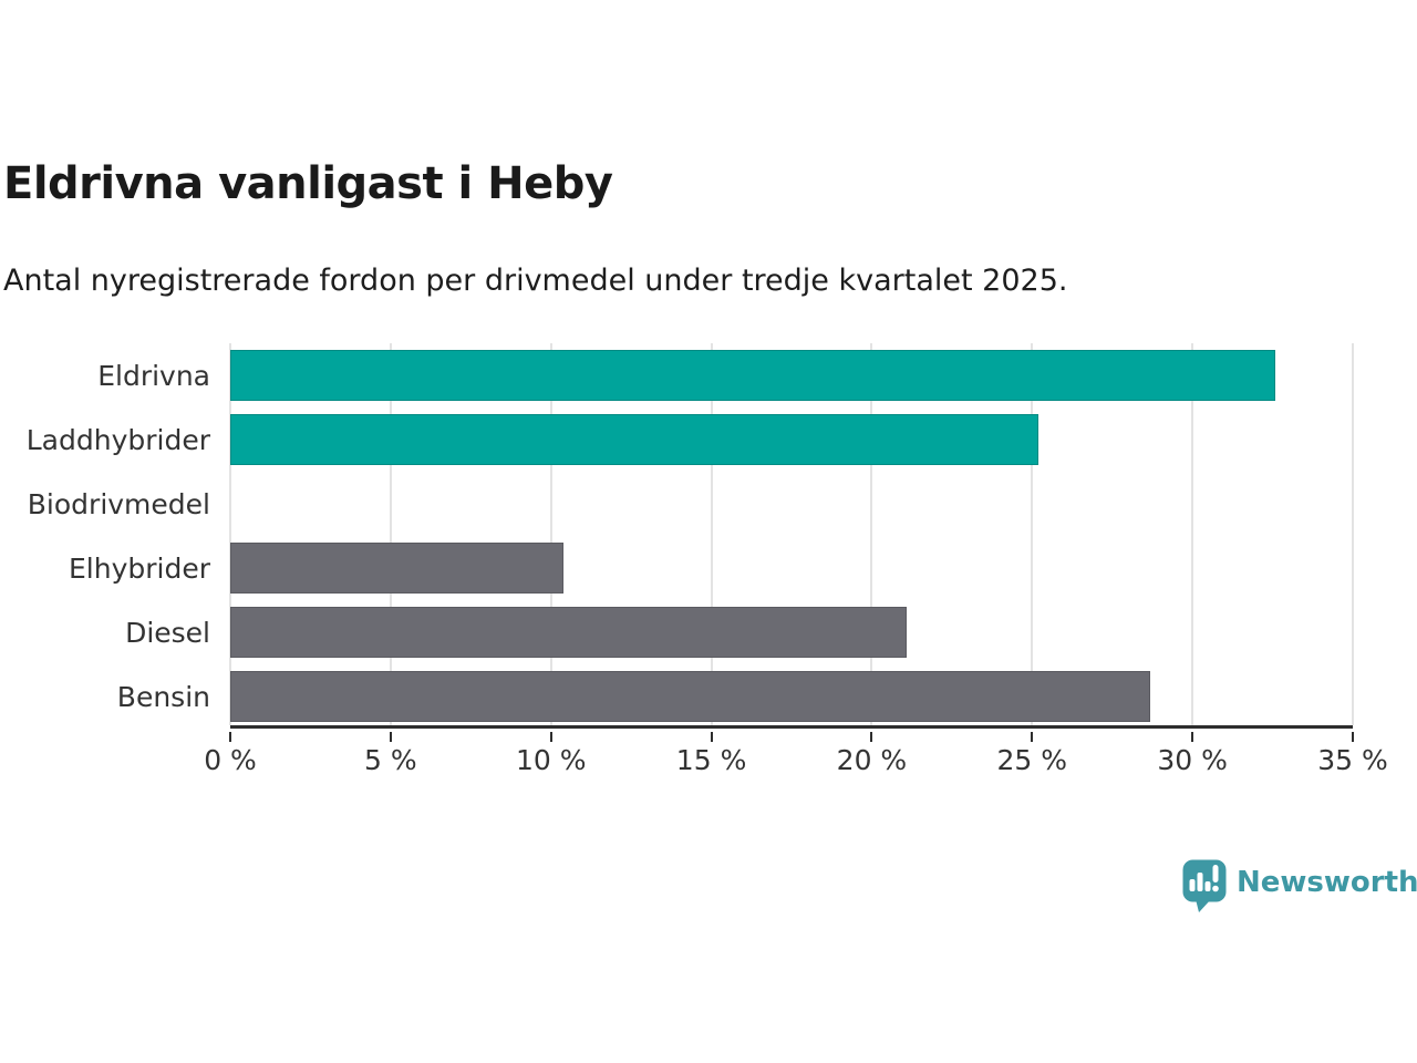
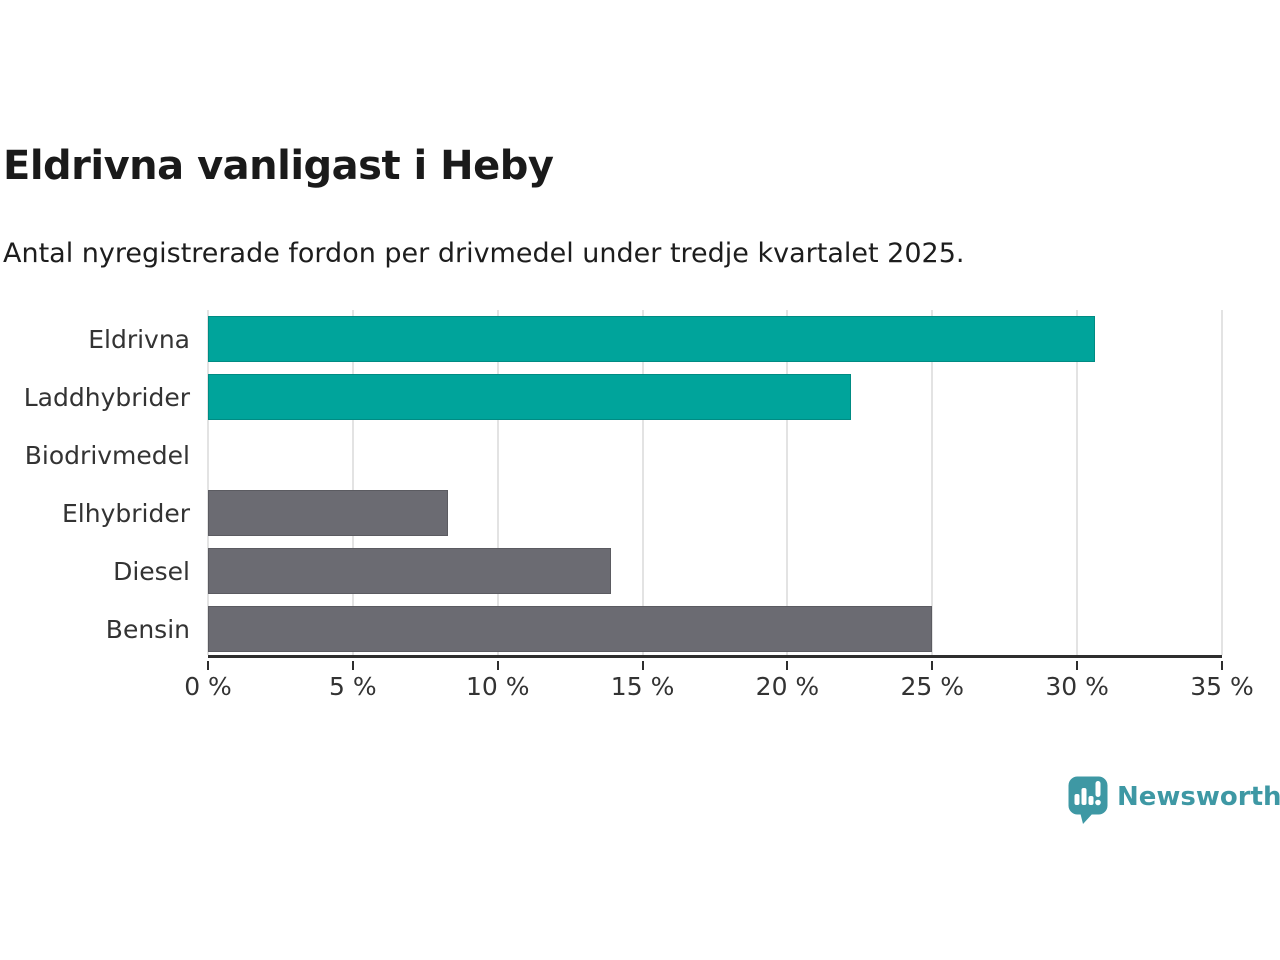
Eldrivna: 32.6% -> 30.6%
Laddhybrider: 25.2% -> 22.2%
Elhybrider: 10.4% -> 8.3%
Diesel: 21.1% -> 13.9%
Bensin: 28.7% -> 25.0%
